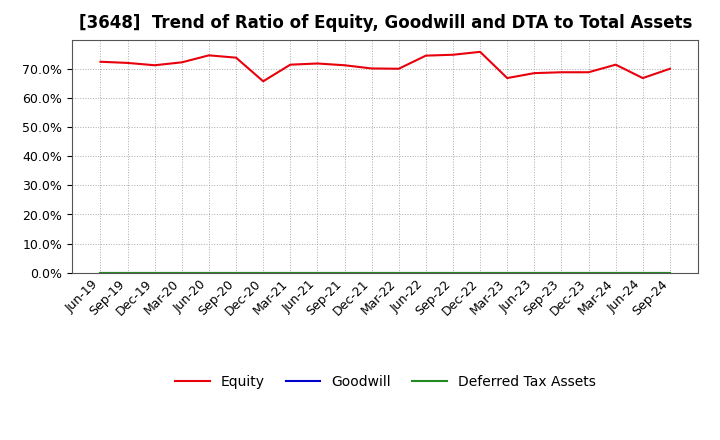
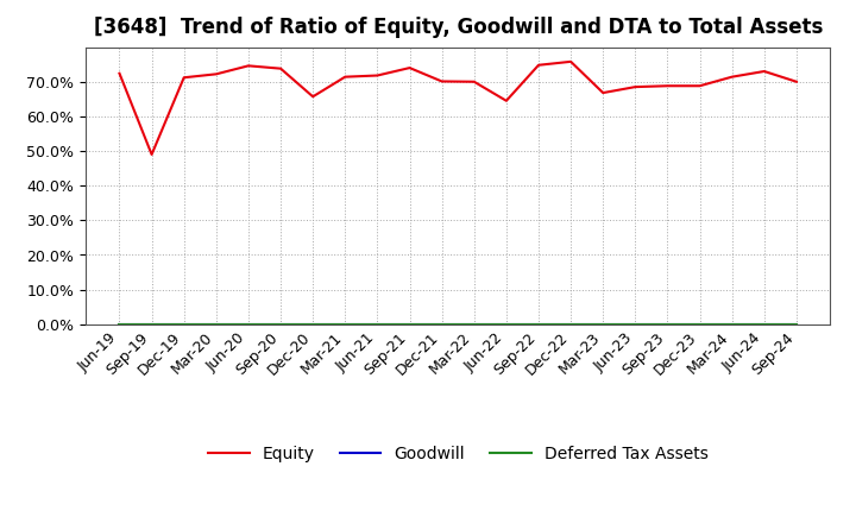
Equity/Sep-19: 72.0% -> 49.0%
Equity/Sep-21: 71.2% -> 74.0%
Equity/Jun-22: 74.5% -> 64.5%
Equity/Jun-24: 66.8% -> 73.0%
